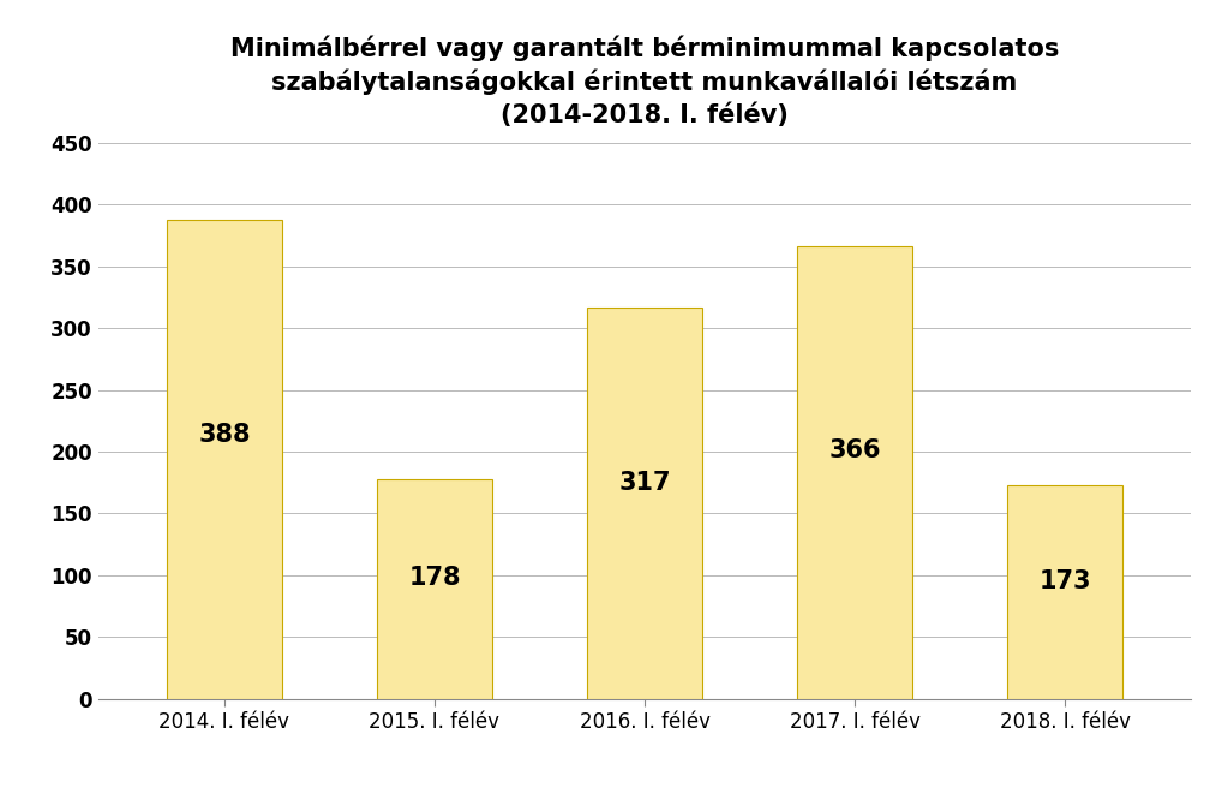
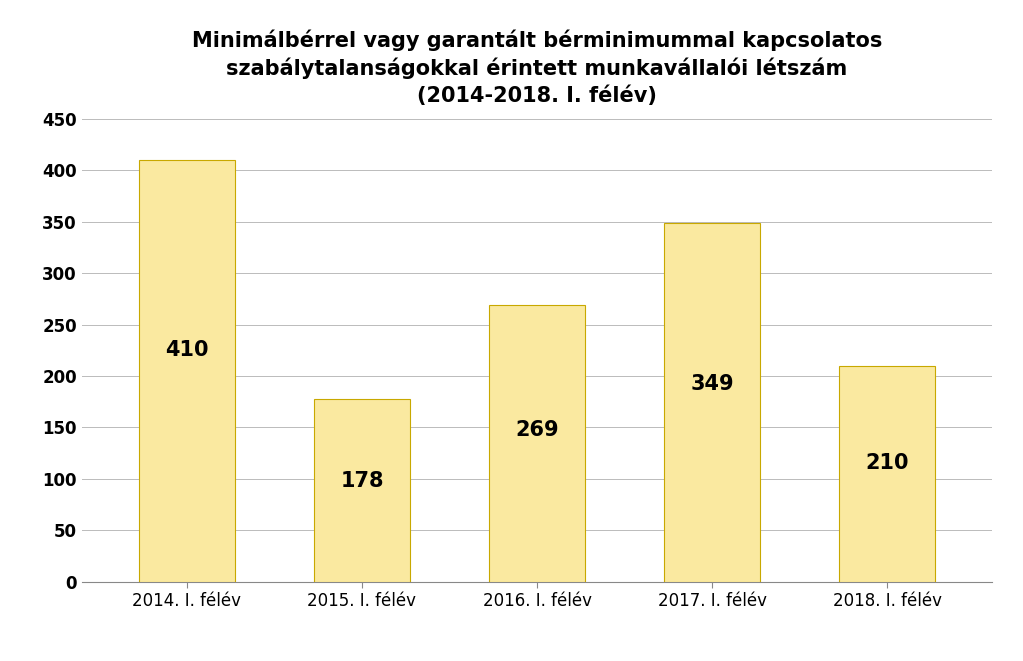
2014. I. félév: 388 -> 410
2016. I. félév: 317 -> 269
2017. I. félév: 366 -> 349
2018. I. félév: 173 -> 210
